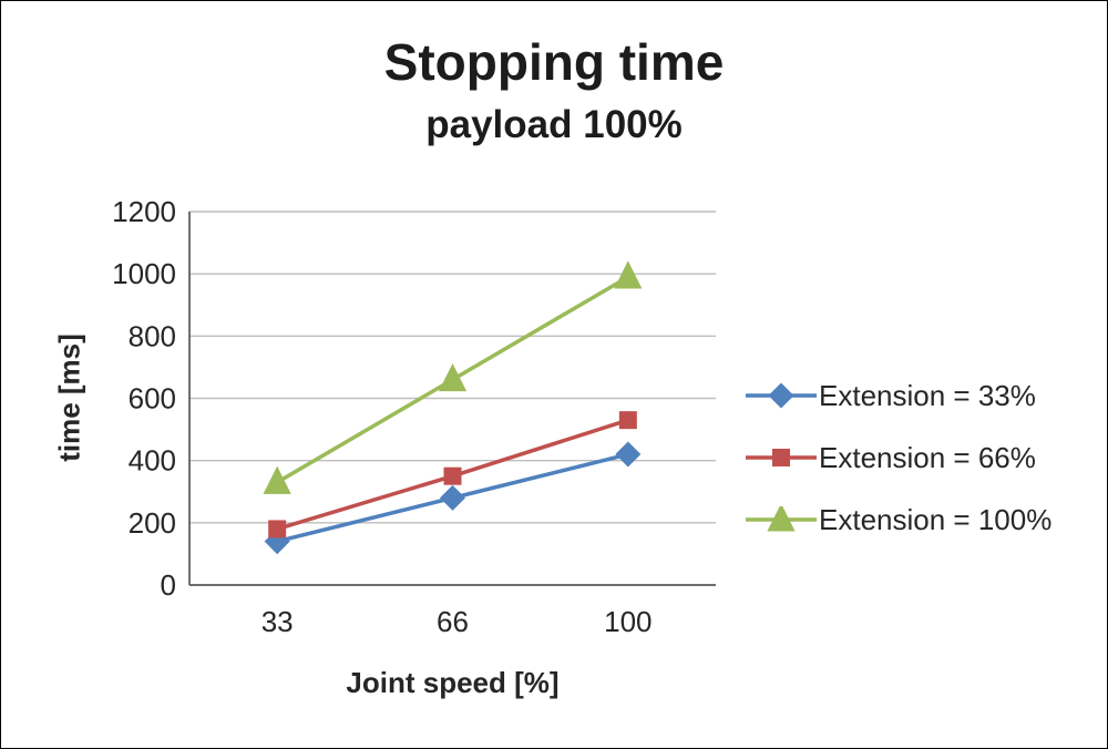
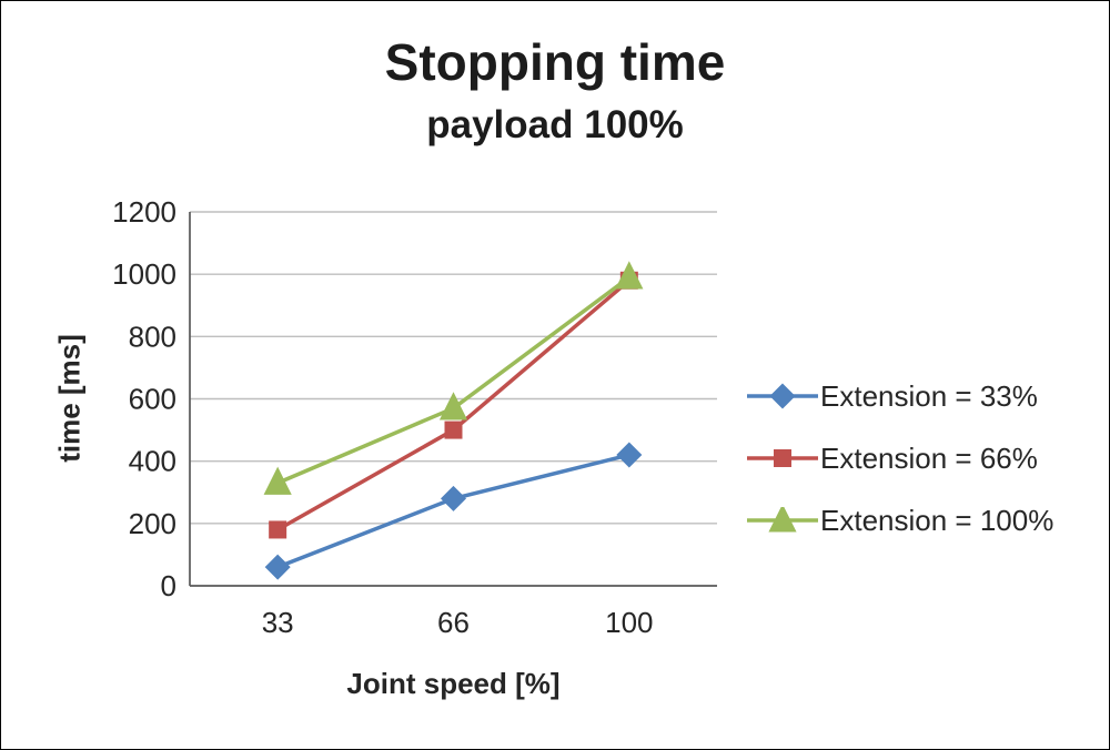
Extension = 33%/33: 140 -> 60
Extension = 66%/66: 350 -> 500
Extension = 100%/66: 660 -> 570
Extension = 66%/100: 530 -> 980
